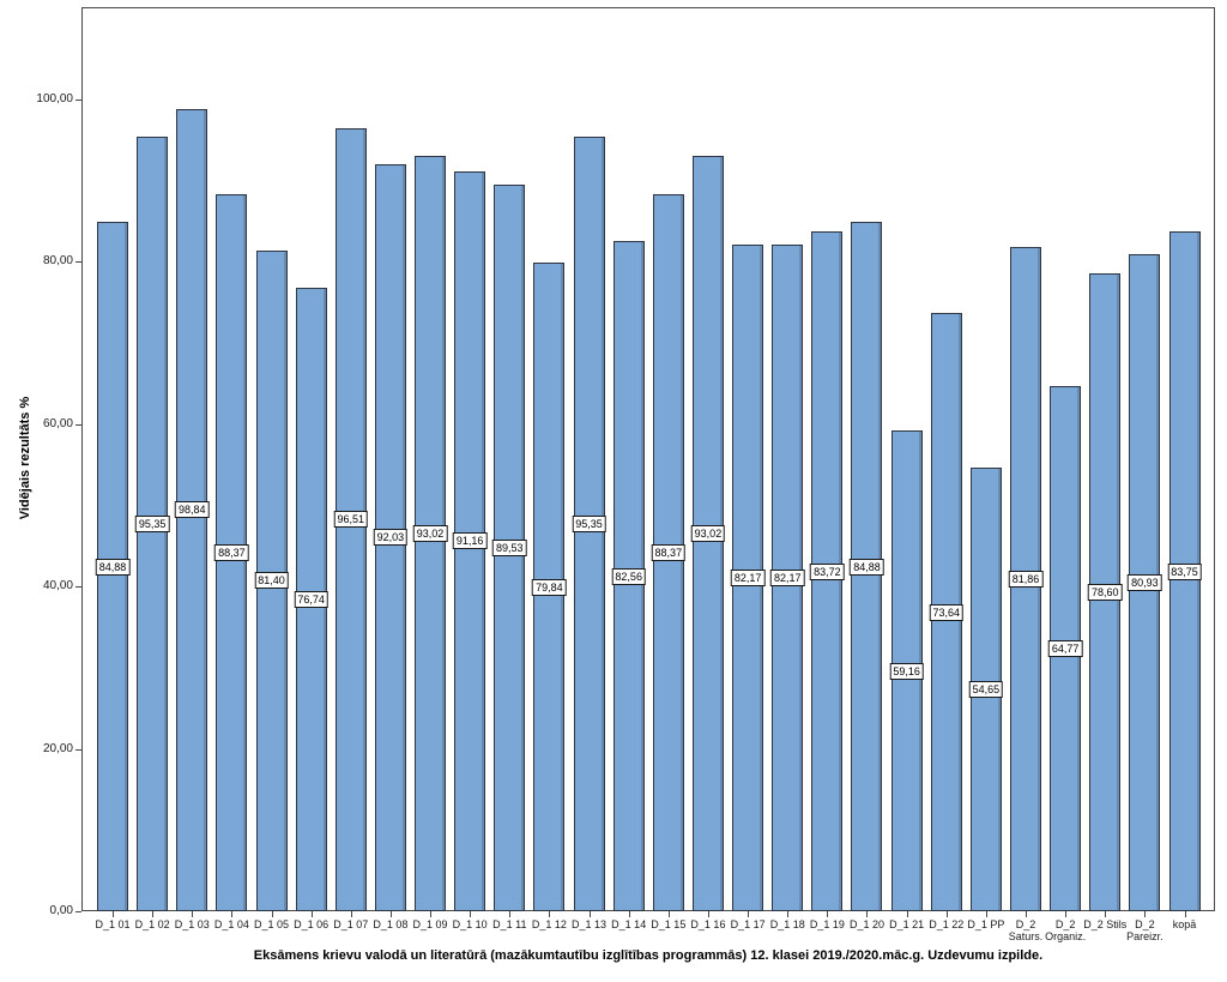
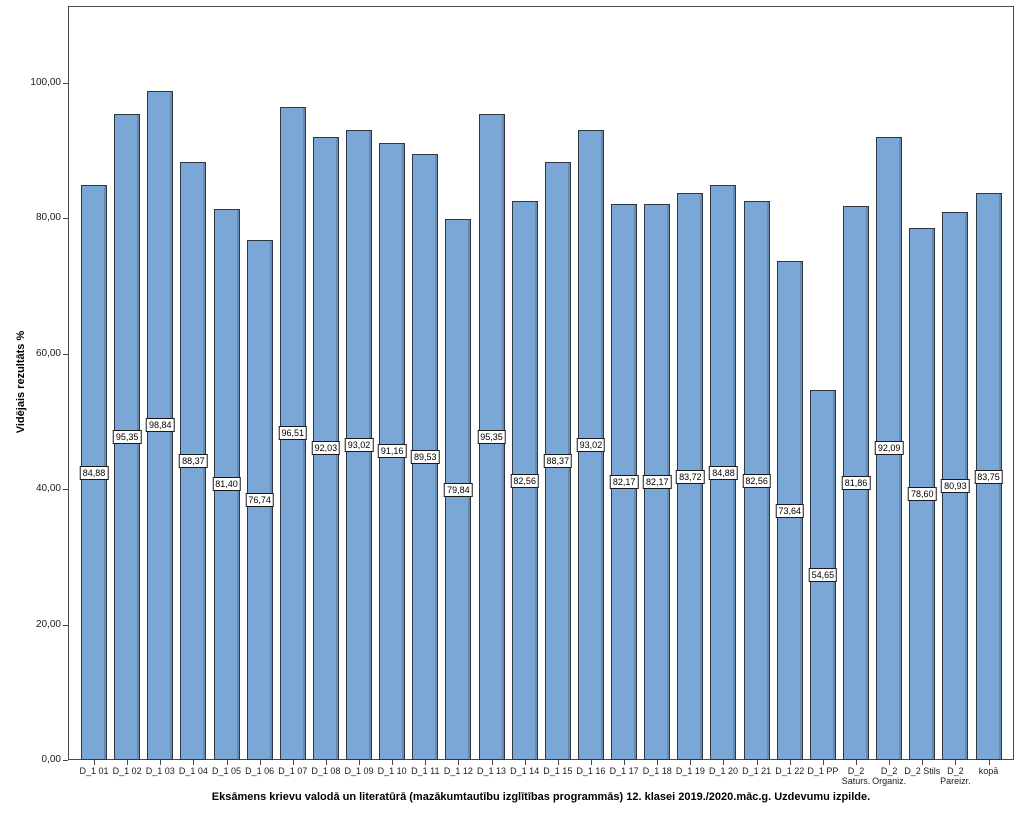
D_1 21: 59,16 -> 82,56
D_2 Organiz.: 64,77 -> 92,09
